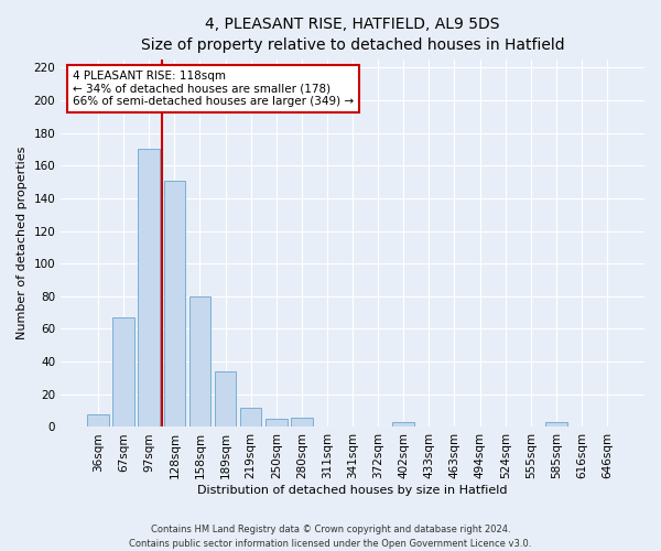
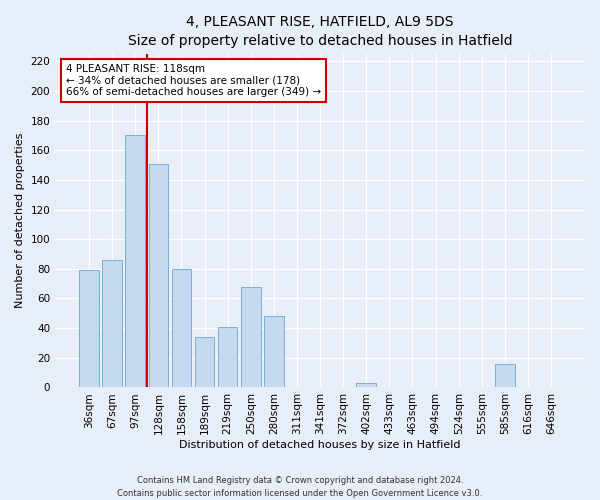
36sqm: 8 -> 79
67sqm: 67 -> 86
219sqm: 12 -> 41
250sqm: 5 -> 68
280sqm: 6 -> 48
585sqm: 3 -> 16
